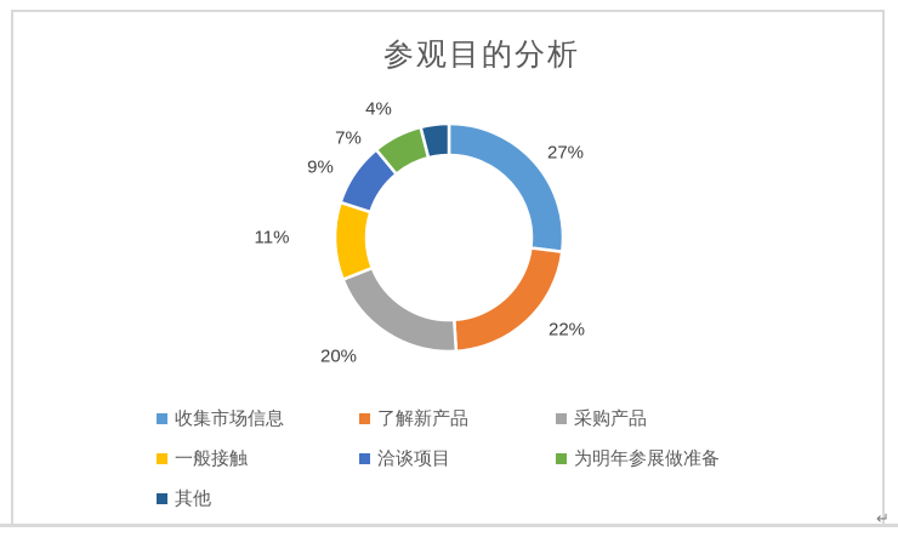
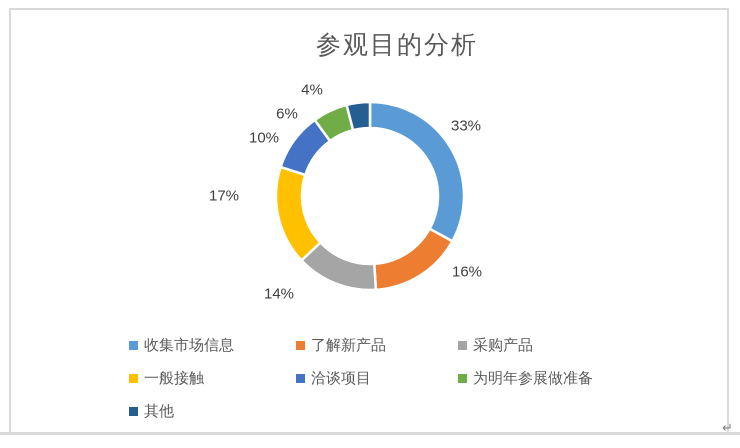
收集市场信息: 27% -> 33%
了解新产品: 22% -> 16%
采购产品: 20% -> 14%
一般接触: 11% -> 17%
洽谈项目: 9% -> 10%
为明年参展做准备: 7% -> 6%
